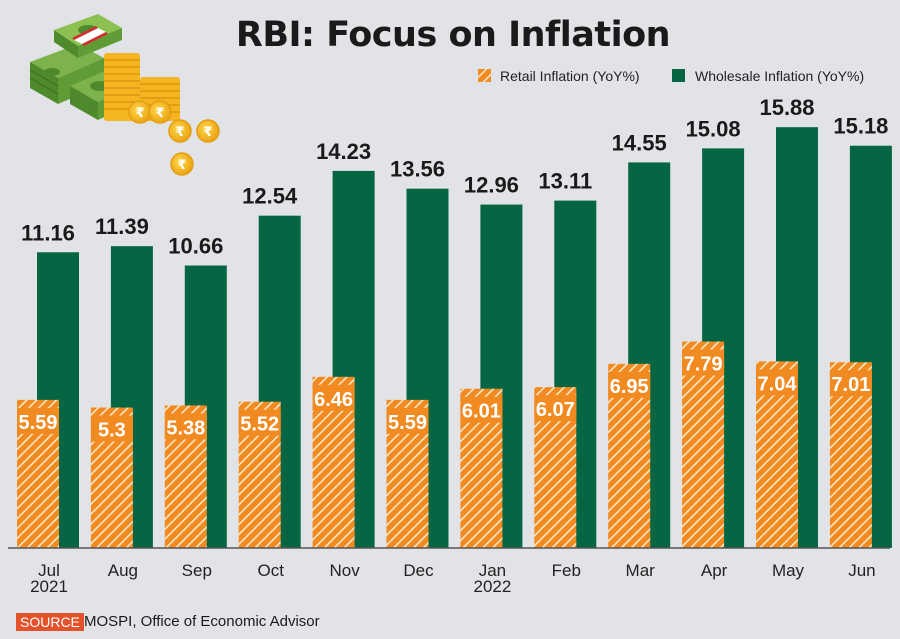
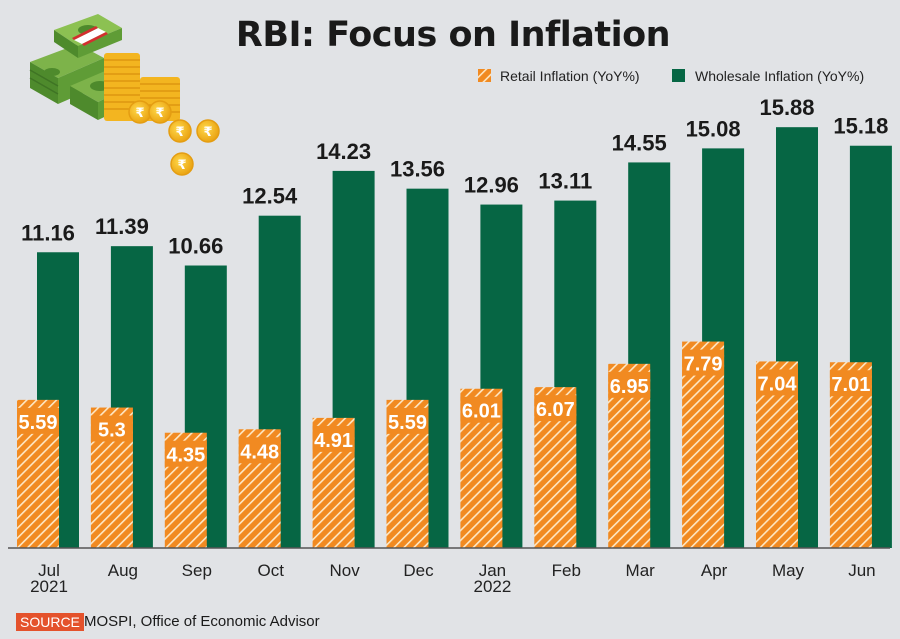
Retail Inflation (YoY%)/Sep: 5.38 -> 4.35
Retail Inflation (YoY%)/Oct: 5.52 -> 4.48
Retail Inflation (YoY%)/Nov: 6.46 -> 4.91
